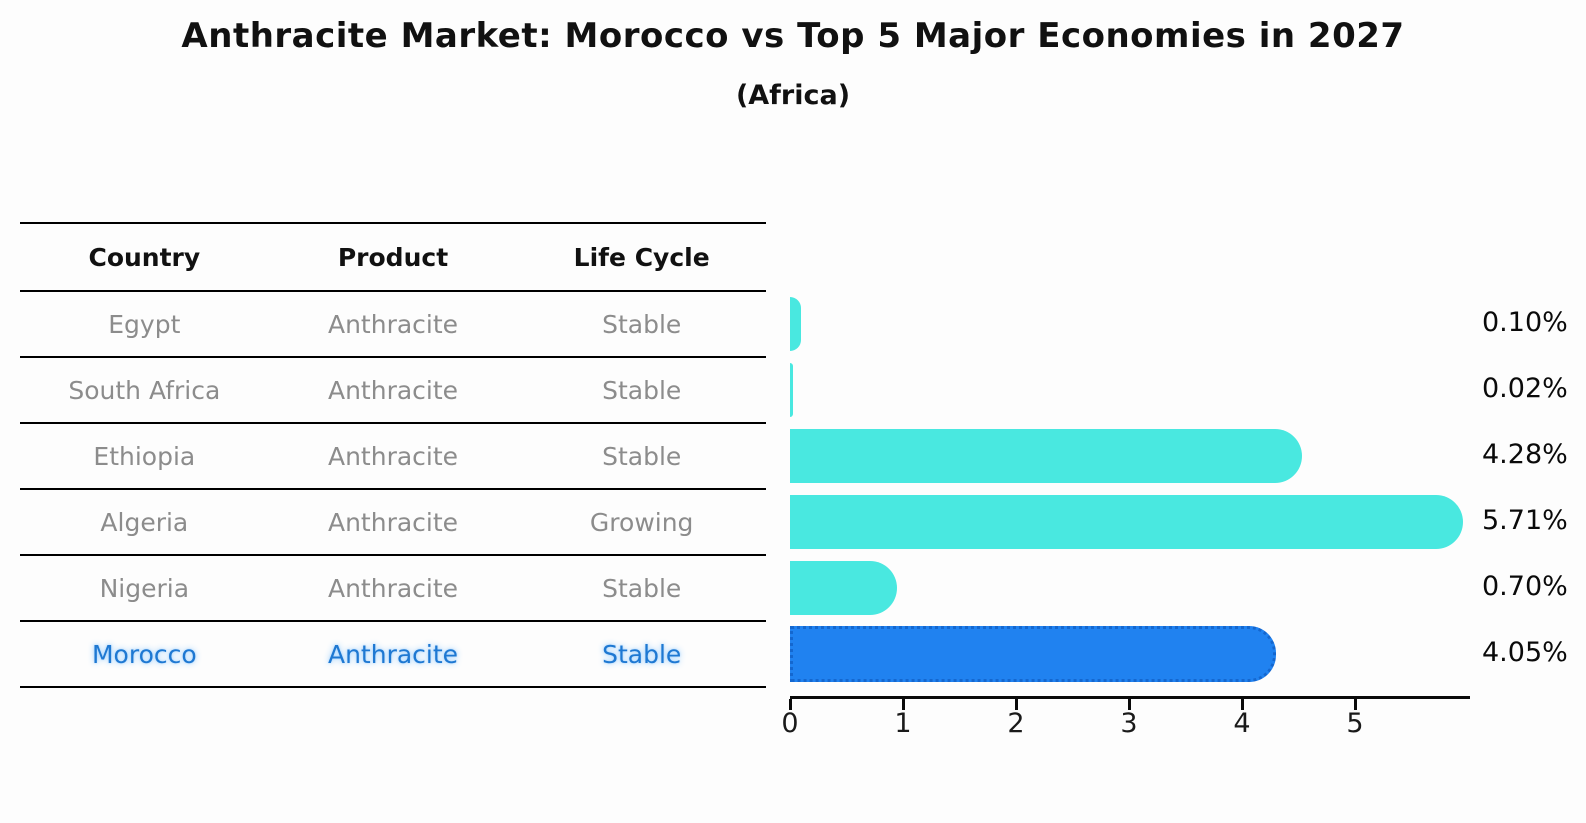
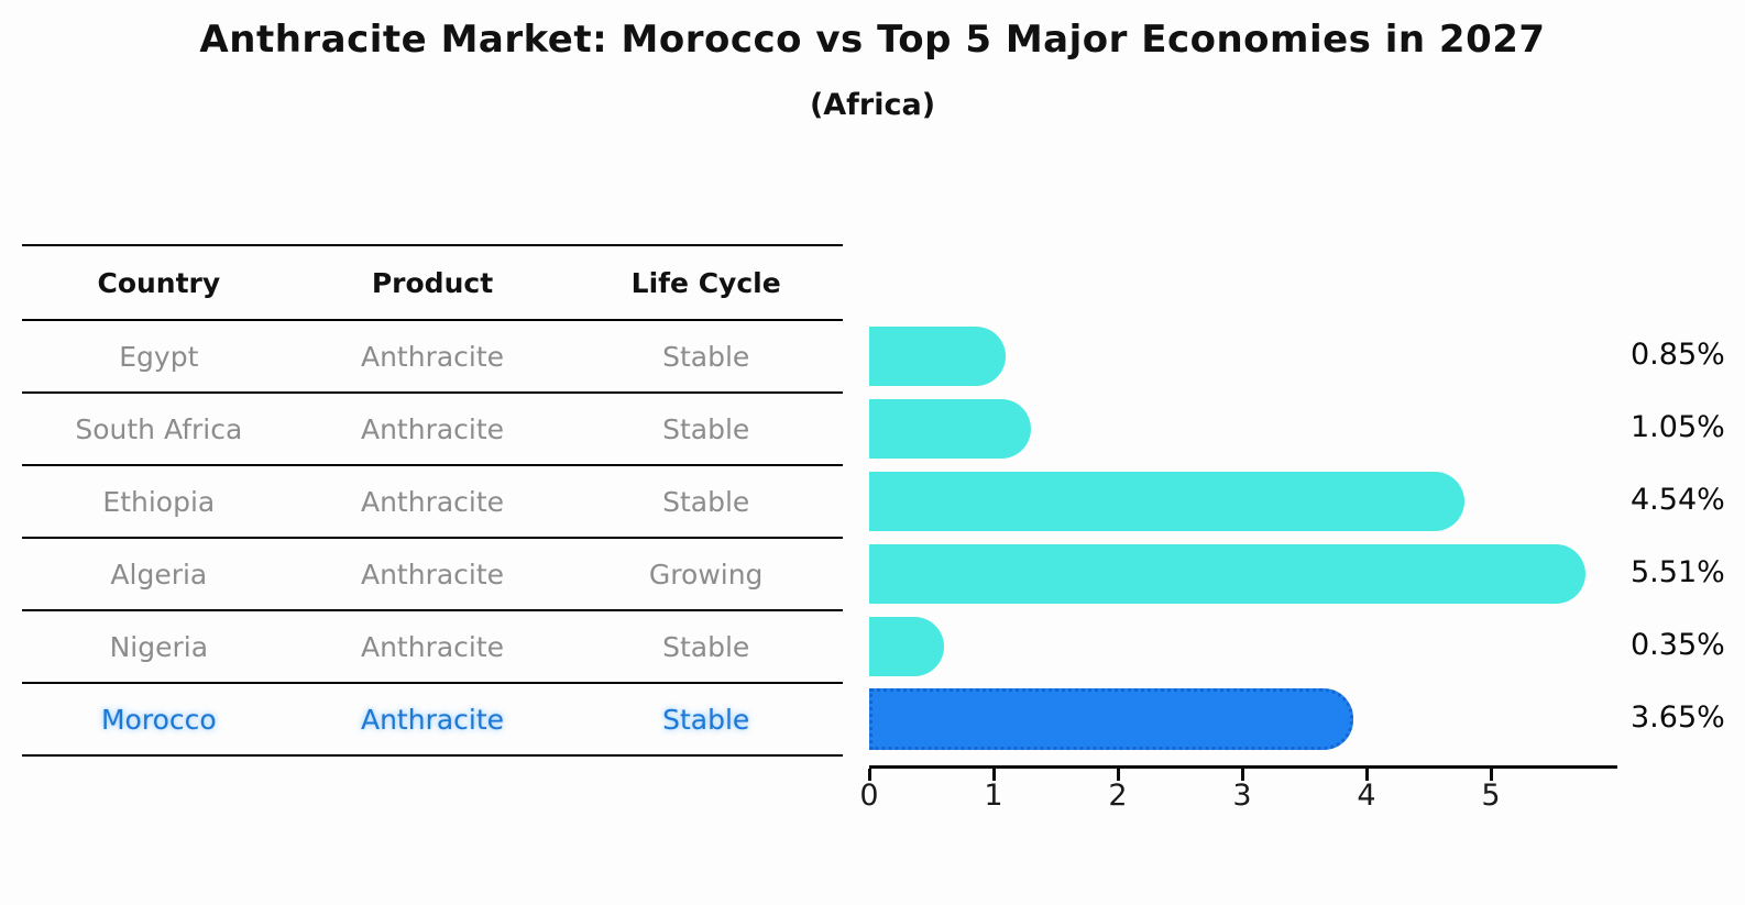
Egypt: 0.10% -> 0.85%
South Africa: 0.02% -> 1.05%
Ethiopia: 4.28% -> 4.54%
Algeria: 5.71% -> 5.51%
Nigeria: 0.70% -> 0.35%
Morocco: 4.05% -> 3.65%
